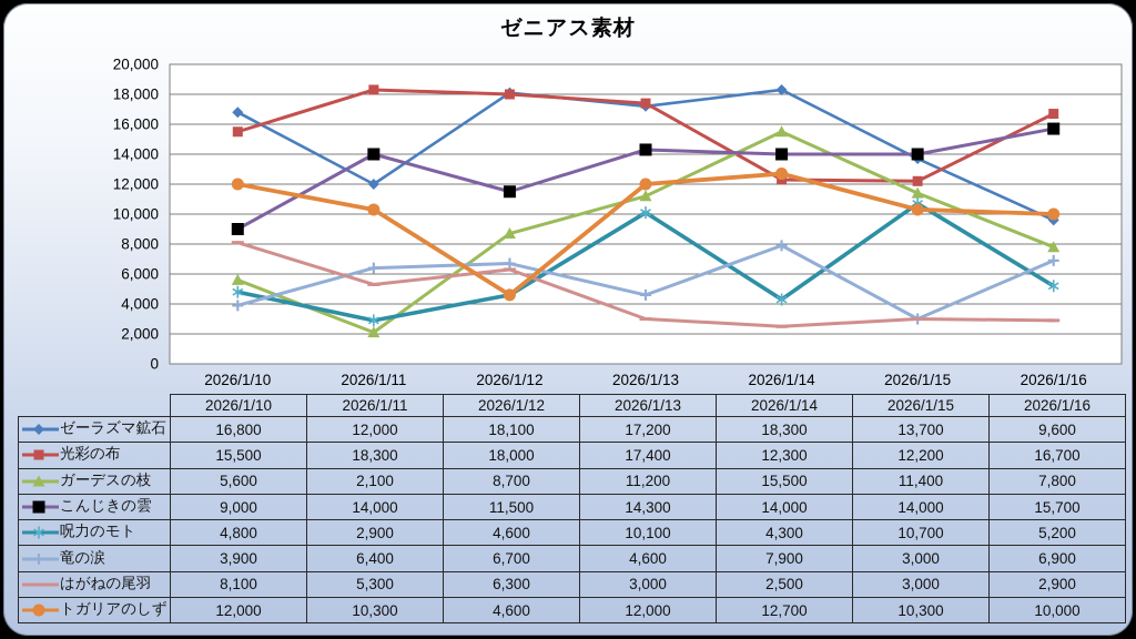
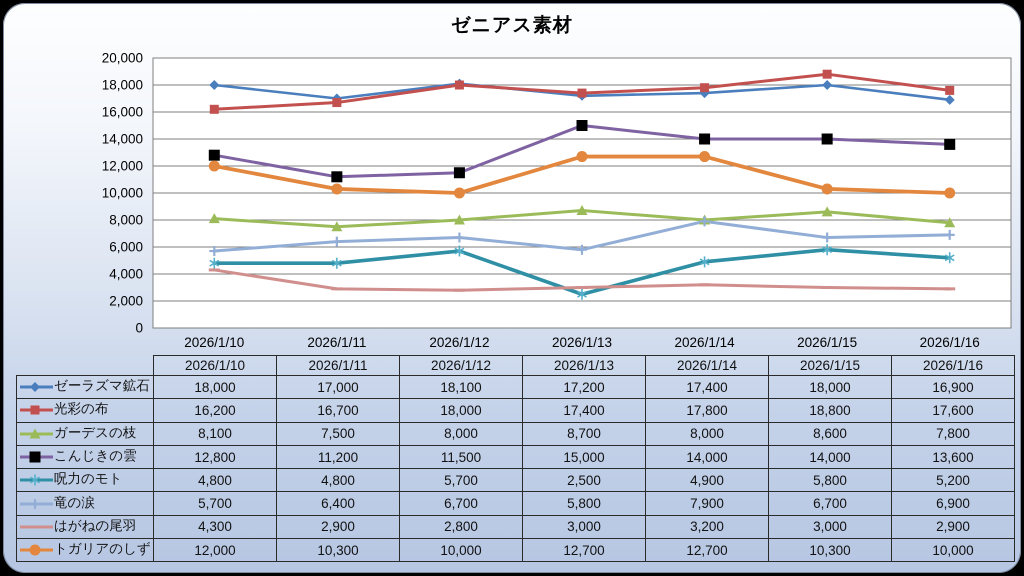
ゼーラズマ鉱石/2026/1/10: 16,800 -> 18,000
光彩の布/2026/1/10: 15,500 -> 16,200
ガーデスの枝/2026/1/10: 5,600 -> 8,100
こんじきの雲/2026/1/10: 9,000 -> 12,800
竜の涙/2026/1/10: 3,900 -> 5,700
はがねの尾羽/2026/1/10: 8,100 -> 4,300
ゼーラズマ鉱石/2026/1/11: 12,000 -> 17,000
光彩の布/2026/1/11: 18,300 -> 16,700
ガーデスの枝/2026/1/11: 2,100 -> 7,500
こんじきの雲/2026/1/11: 14,000 -> 11,200
呪力のモト/2026/1/11: 2,900 -> 4,800
はがねの尾羽/2026/1/11: 5,300 -> 2,900
ガーデスの枝/2026/1/12: 8,700 -> 8,000
呪力のモト/2026/1/12: 4,600 -> 5,700
はがねの尾羽/2026/1/12: 6,300 -> 2,800
トガリアのしずく/2026/1/12: 4,600 -> 10,000
ガーデスの枝/2026/1/13: 11,200 -> 8,700
こんじきの雲/2026/1/13: 14,300 -> 15,000
呪力のモト/2026/1/13: 10,100 -> 2,500
竜の涙/2026/1/13: 4,600 -> 5,800
トガリアのしずく/2026/1/13: 12,000 -> 12,700
ゼーラズマ鉱石/2026/1/14: 18,300 -> 17,400
光彩の布/2026/1/14: 12,300 -> 17,800
ガーデスの枝/2026/1/14: 15,500 -> 8,000
呪力のモト/2026/1/14: 4,300 -> 4,900
はがねの尾羽/2026/1/14: 2,500 -> 3,200
ゼーラズマ鉱石/2026/1/15: 13,700 -> 18,000
光彩の布/2026/1/15: 12,200 -> 18,800
ガーデスの枝/2026/1/15: 11,400 -> 8,600
呪力のモト/2026/1/15: 10,700 -> 5,800
竜の涙/2026/1/15: 3,000 -> 6,700
ゼーラズマ鉱石/2026/1/16: 9,600 -> 16,900
光彩の布/2026/1/16: 16,700 -> 17,600
こんじきの雲/2026/1/16: 15,700 -> 13,600
